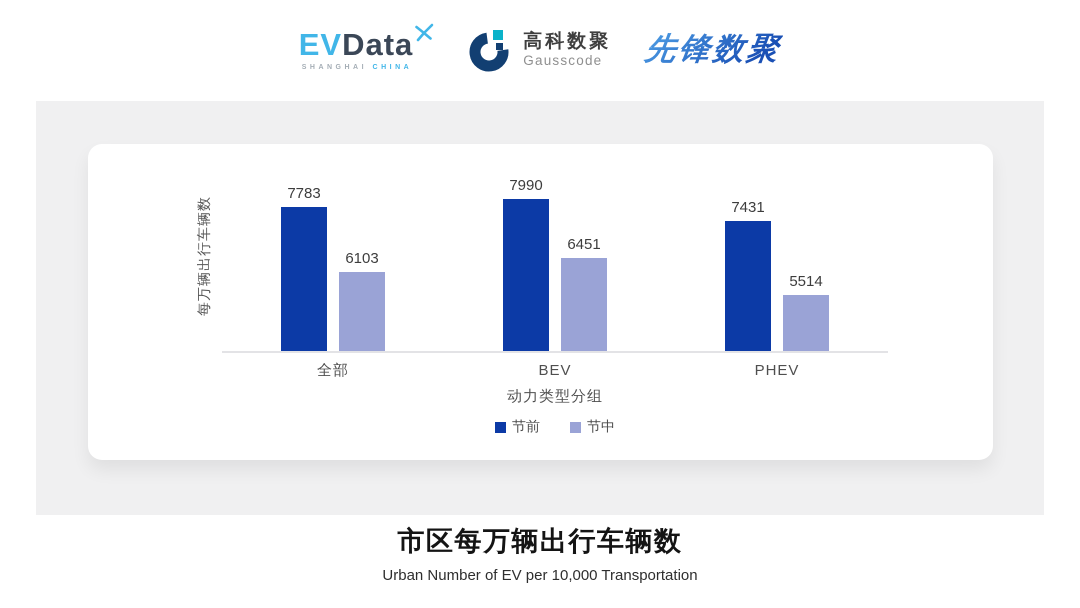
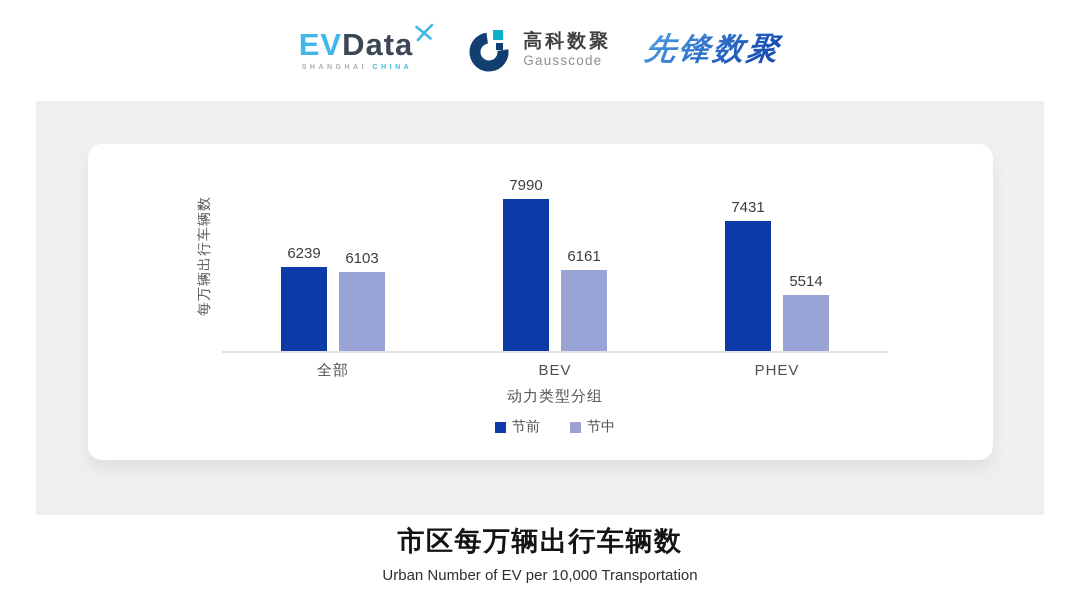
节前/全部: 7783 -> 6239
节中/BEV: 6451 -> 6161
